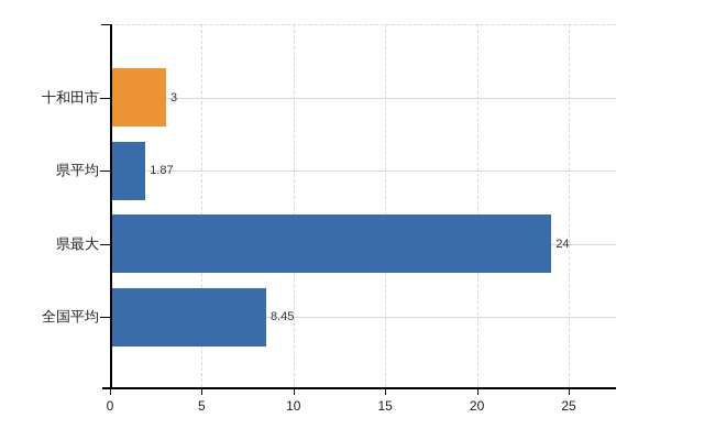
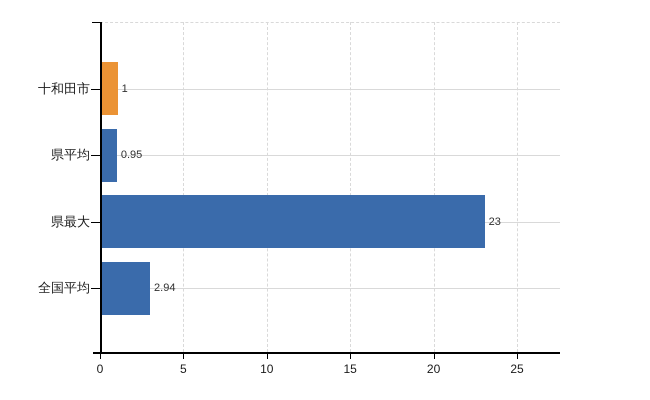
十和田市: 3 -> 1
県平均: 1.87 -> 0.95
県最大: 24 -> 23
全国平均: 8.45 -> 2.94
